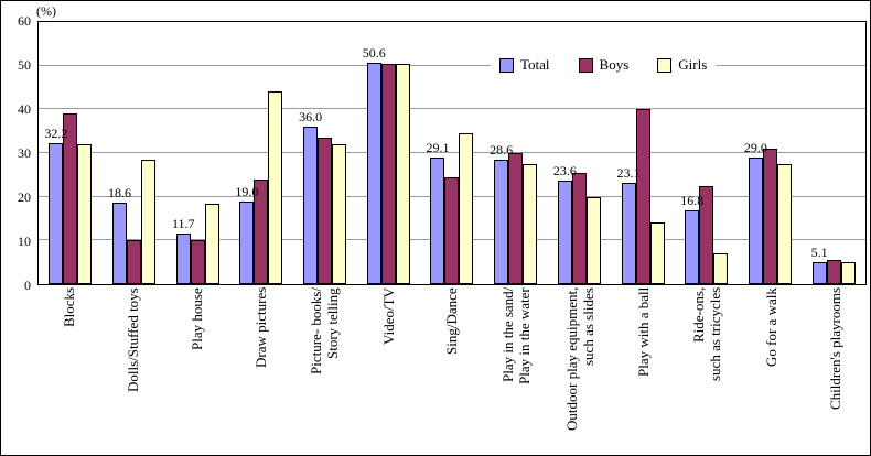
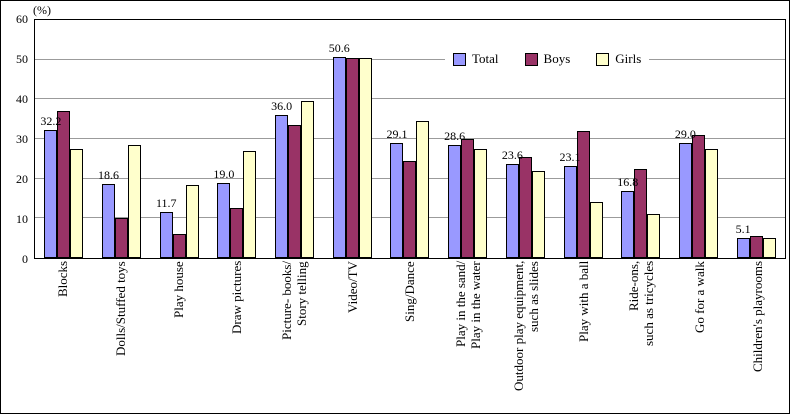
Boys/Blocks: 39 -> 37
Girls/Blocks: 32 -> 28
Boys/Play house: 10 -> 6
Boys/Draw pictures: 24 -> 12
Girls/Draw pictures: 44 -> 27
Girls/Picture- books/ Story telling: 32 -> 40
Girls/Outdoor play equipment, such as slides: 20 -> 22
Boys/Play with a ball: 40 -> 32
Girls/Ride-ons, such as tricycles: 7 -> 11
